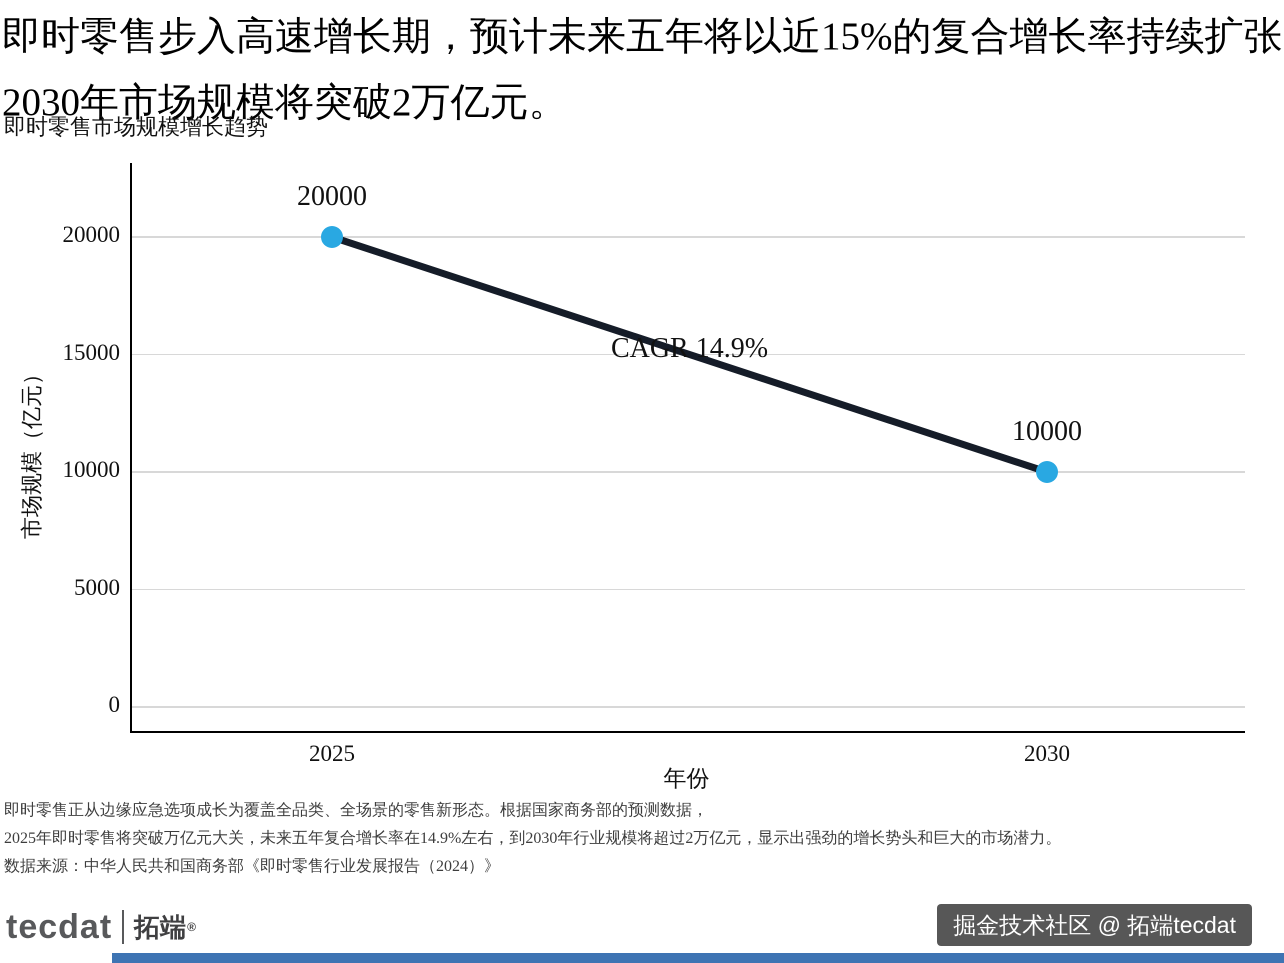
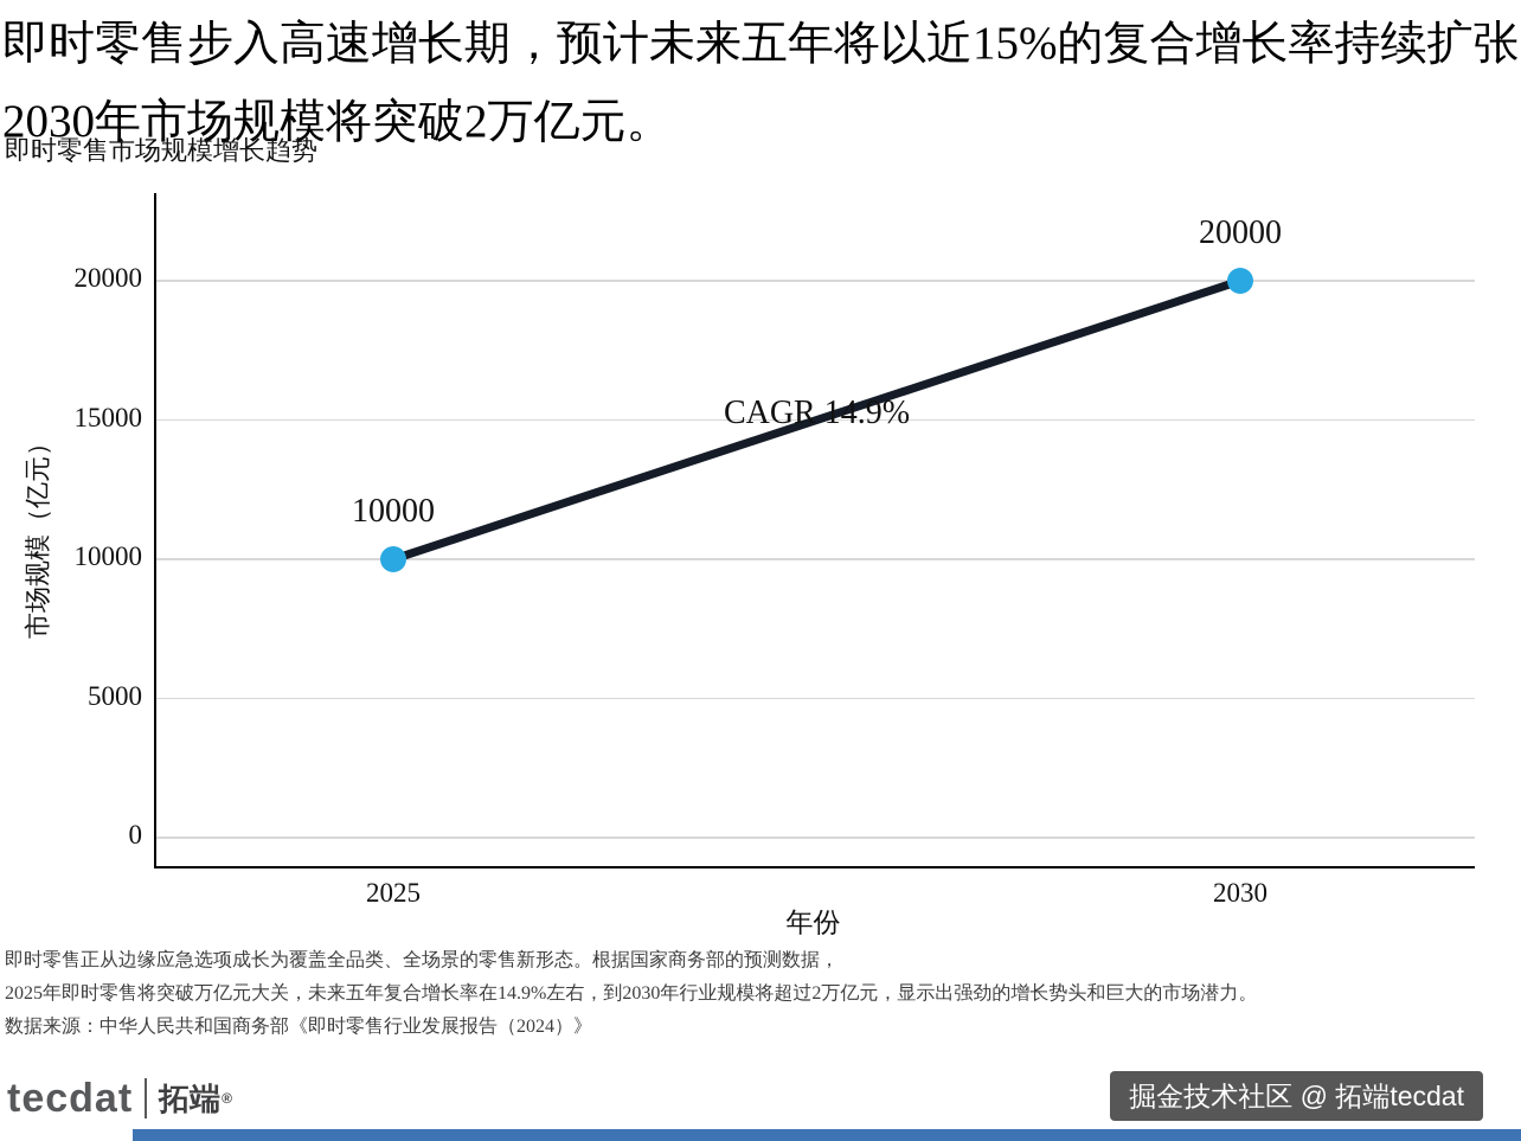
2025: 20000 -> 10000
2030: 10000 -> 20000
